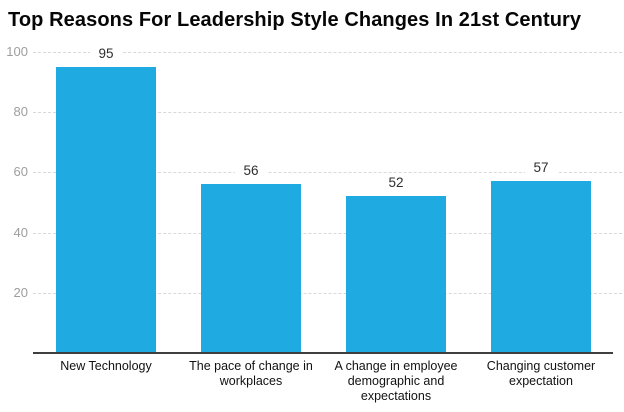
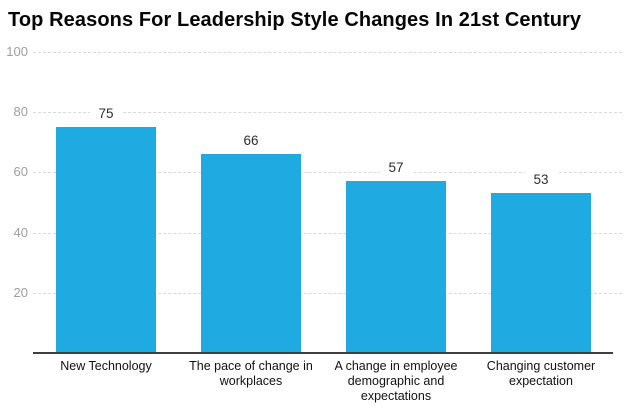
New Technology: 95 -> 75
The pace of change in workplaces: 56 -> 66
A change in employee demographic and expectations: 52 -> 57
Changing customer expectation: 57 -> 53
